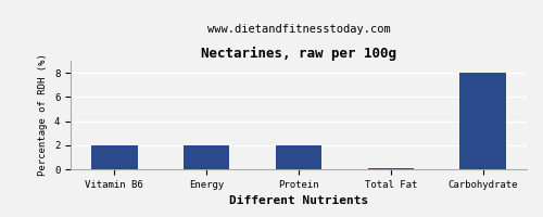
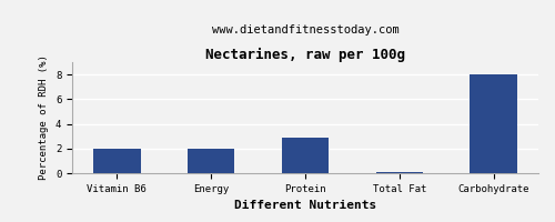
Protein: 2.0 -> 2.9
